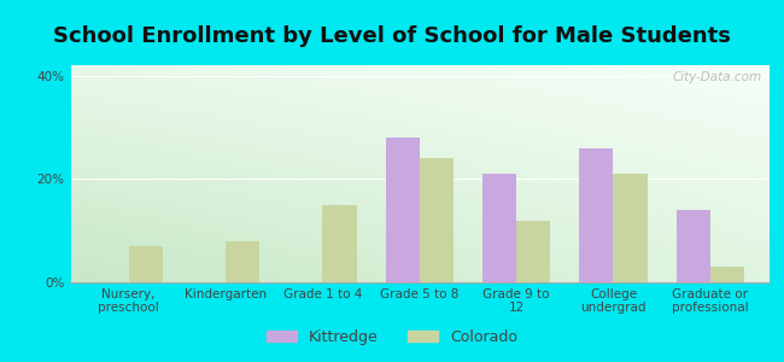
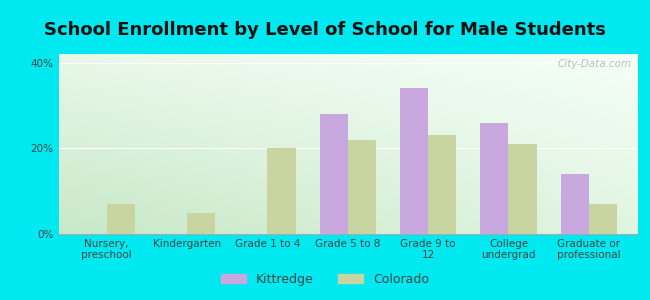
Colorado/Kindergarten: 8% -> 5%
Colorado/Grade 1 to 4: 15% -> 20%
Colorado/Grade 5 to 8: 24% -> 22%
Kittredge/Grade 9 to 12: 21% -> 34%
Colorado/Grade 9 to 12: 12% -> 23%
Colorado/Graduate or professional: 3% -> 7%
